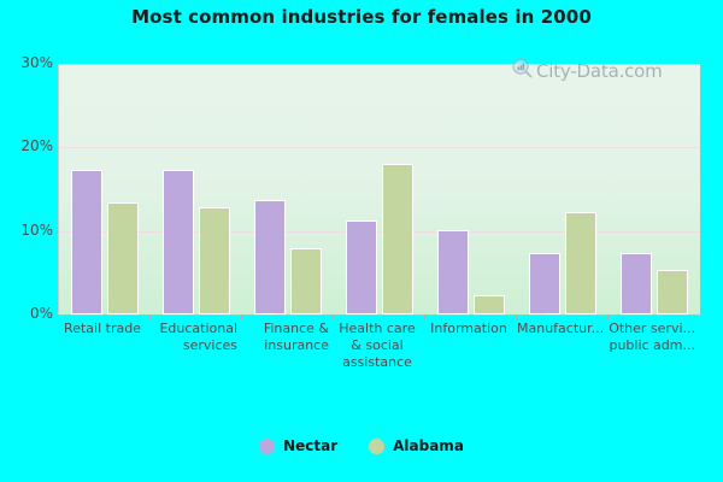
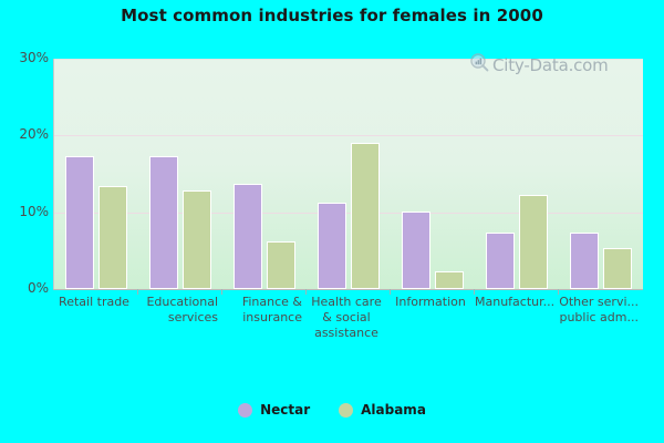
Alabama/Finance & insurance: 8% -> 6%
Alabama/Health care & social assistance: 18% -> 19%
